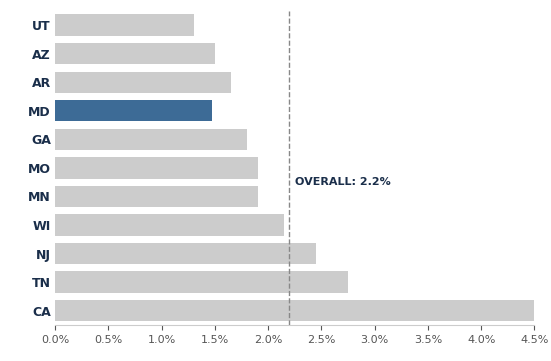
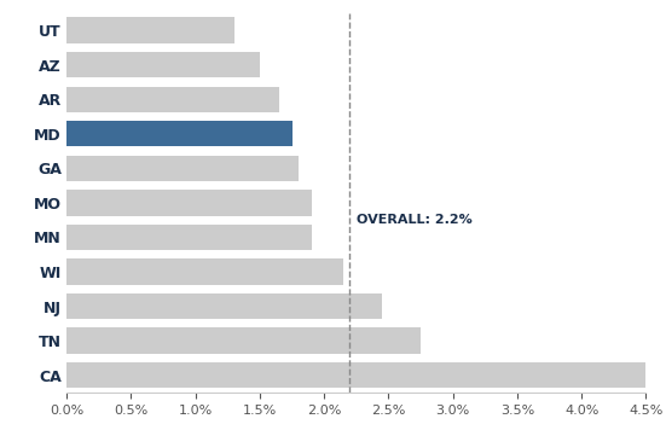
MD: 1.47% -> 1.75%
